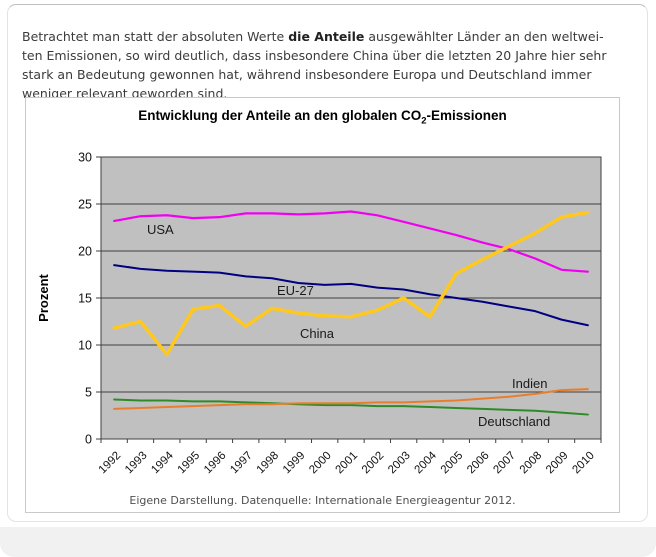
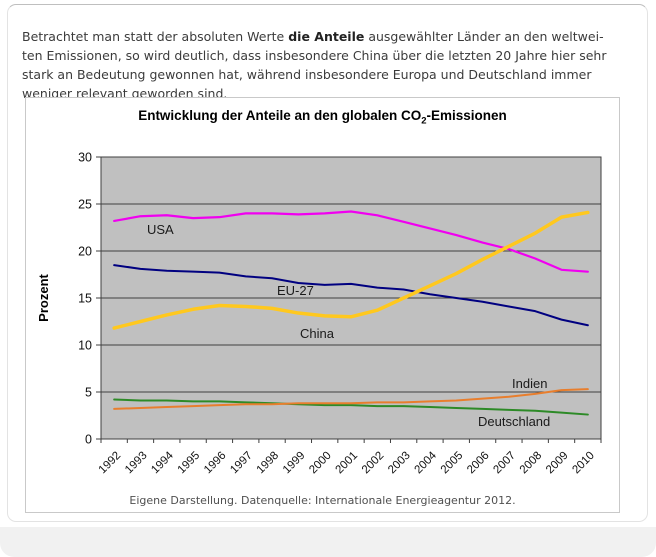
China/1994: 9 -> 13
China/1997: 12 -> 14
China/2004: 13 -> 16
